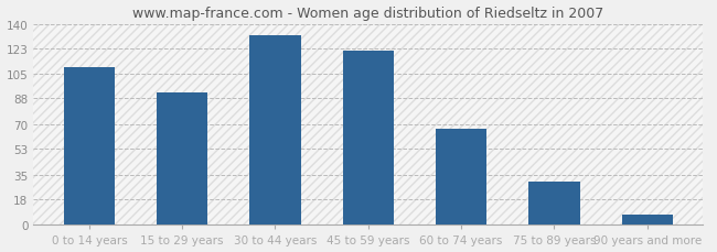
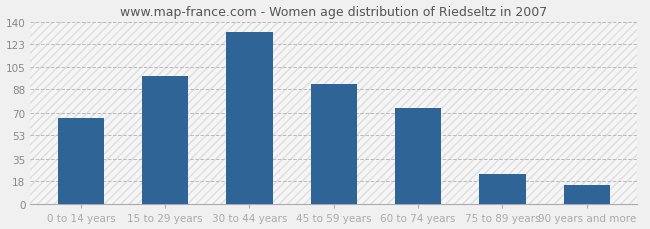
0 to 14 years: 110 -> 66
15 to 29 years: 92 -> 98
45 to 59 years: 121 -> 92
60 to 74 years: 67 -> 74
75 to 89 years: 30 -> 23
90 years and more: 7 -> 15
